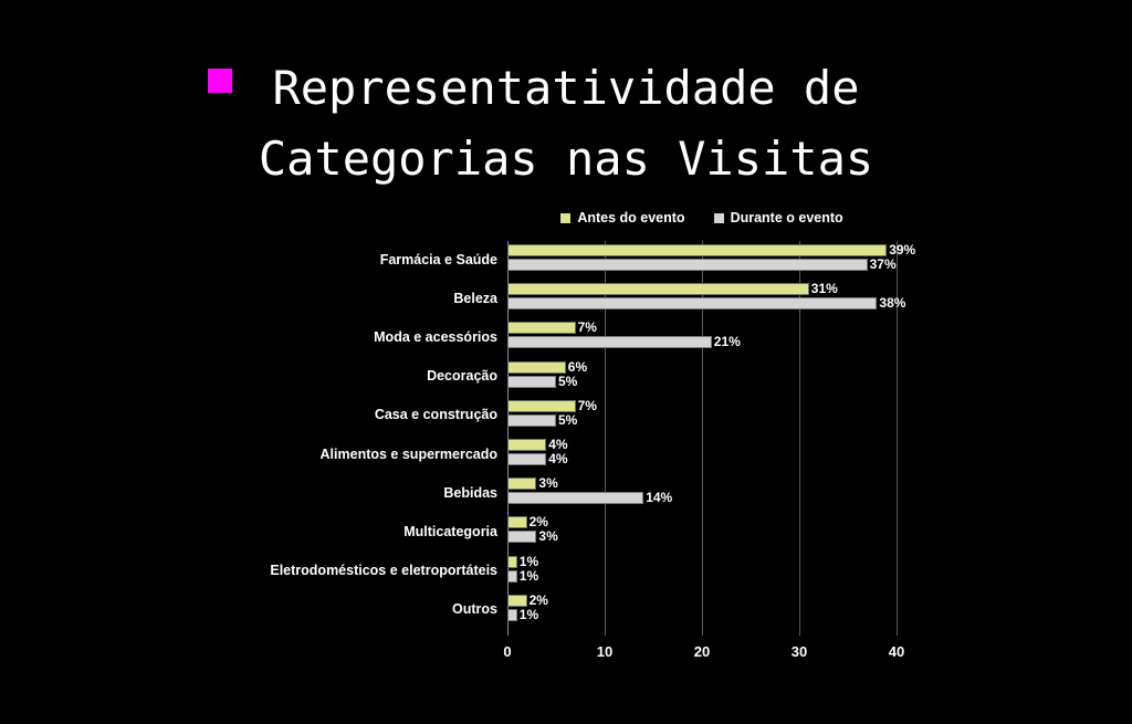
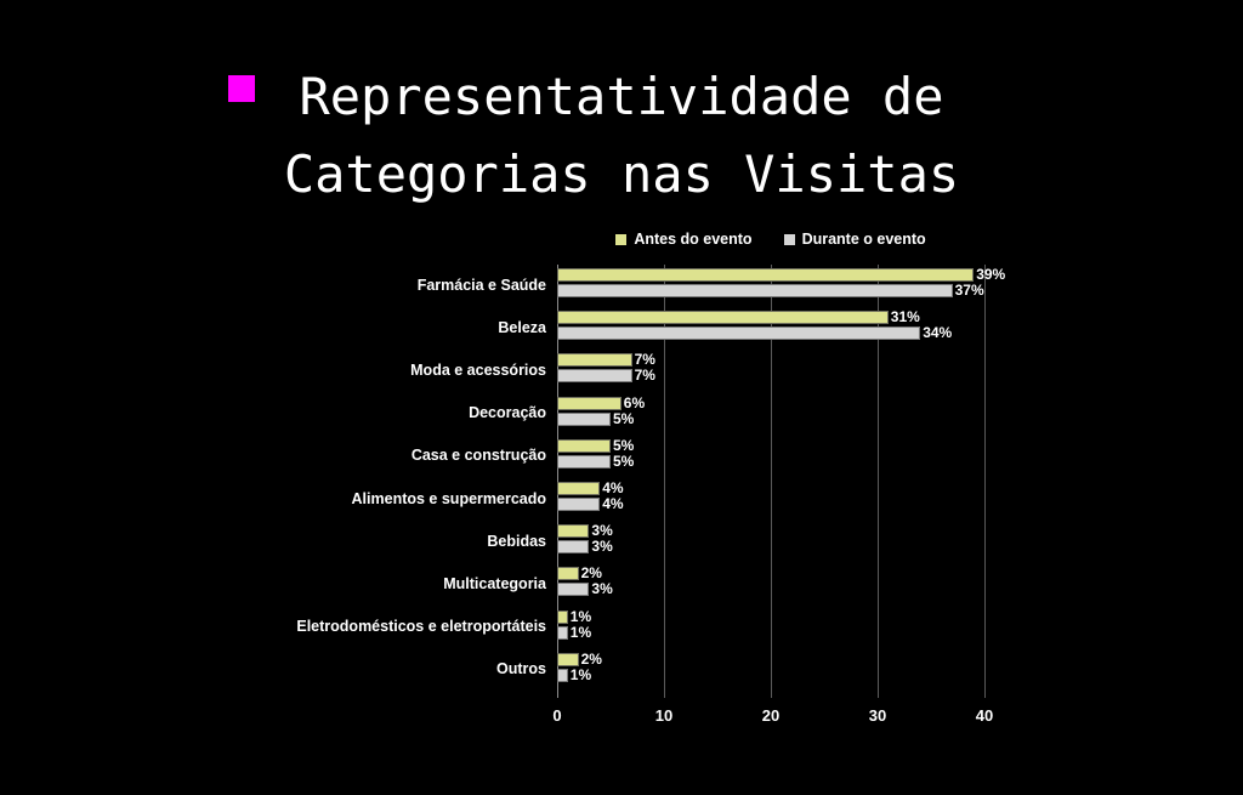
Durante o evento/Beleza: 38% -> 34%
Durante o evento/Moda e acessórios: 21% -> 7%
Antes do evento/Casa e construção: 7% -> 5%
Durante o evento/Bebidas: 14% -> 3%
